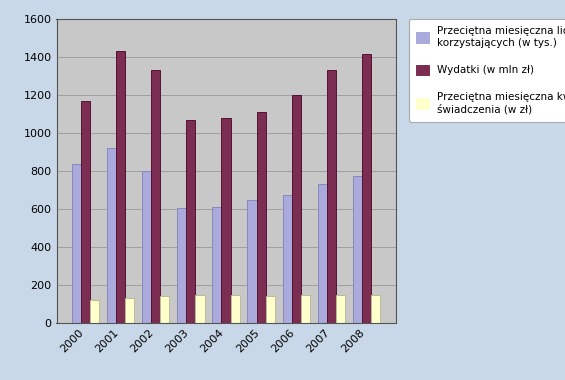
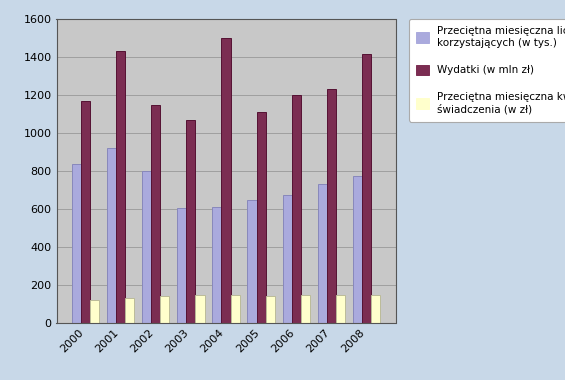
Wydatki (w mln zł)/2002: 1330 -> 1150
Wydatki (w mln zł)/2004: 1080 -> 1500
Wydatki (w mln zł)/2007: 1330 -> 1230
